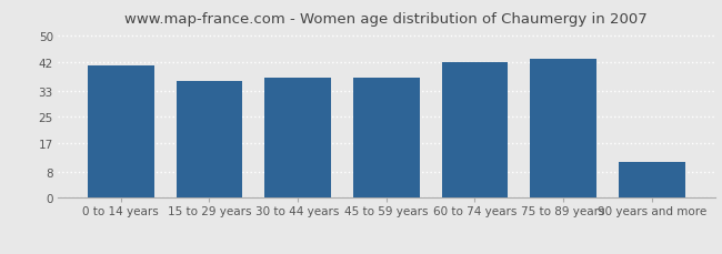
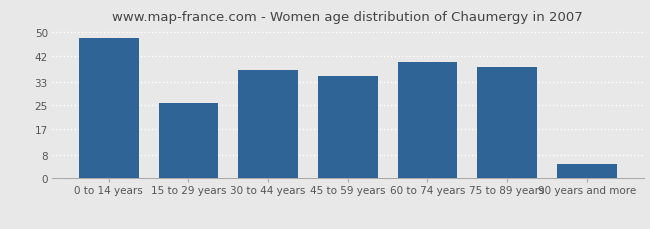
0 to 14 years: 41 -> 48
15 to 29 years: 36 -> 26
45 to 59 years: 37 -> 35
60 to 74 years: 42 -> 40
75 to 89 years: 43 -> 38
90 years and more: 11 -> 5
